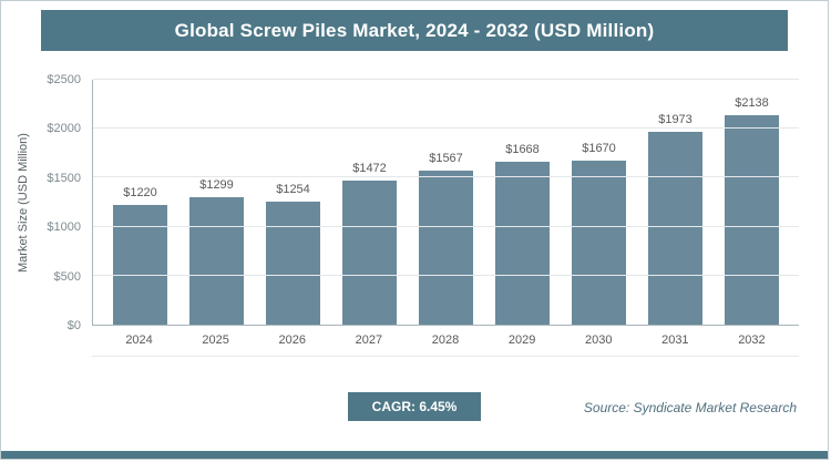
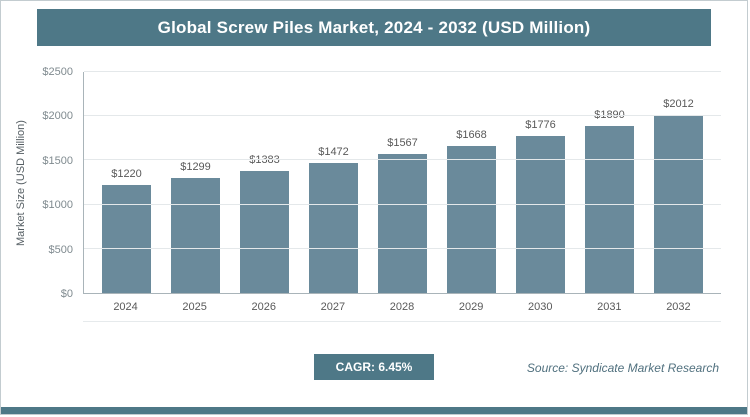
2026: $1254 -> $1383
2030: $1670 -> $1776
2031: $1973 -> $1890
2032: $2138 -> $2012
